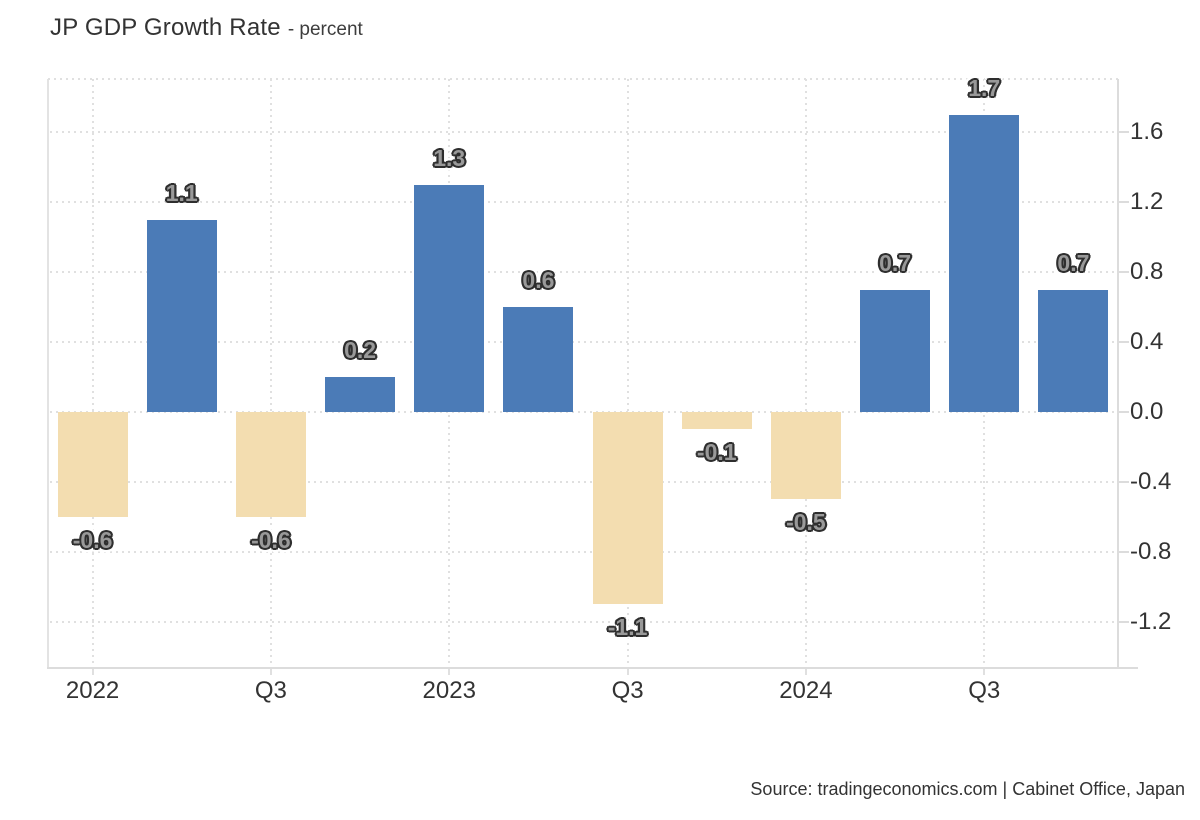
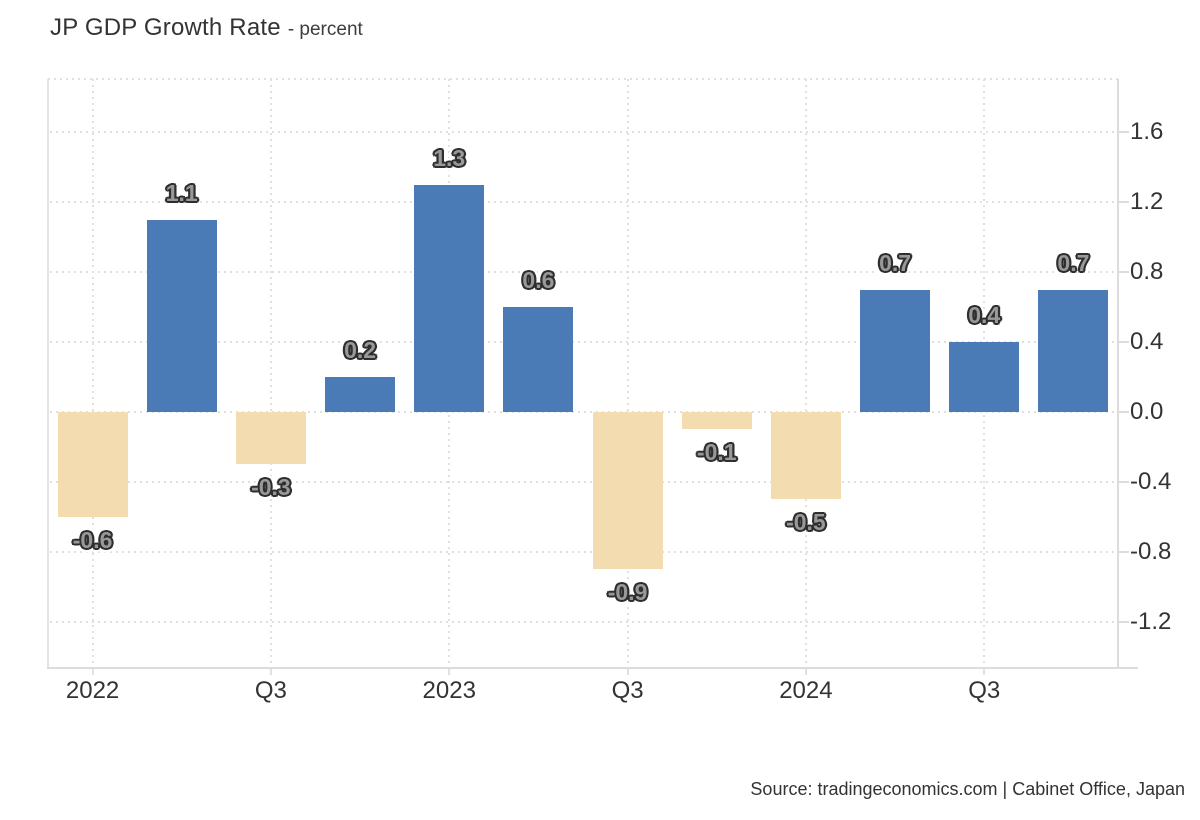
2022 Q3: -0.6 -> -0.3
2023 Q3: -1.1 -> -0.9
2024 Q3: 1.7 -> 0.4
